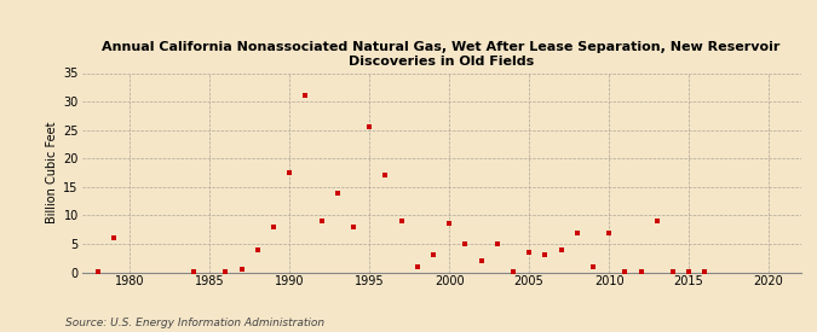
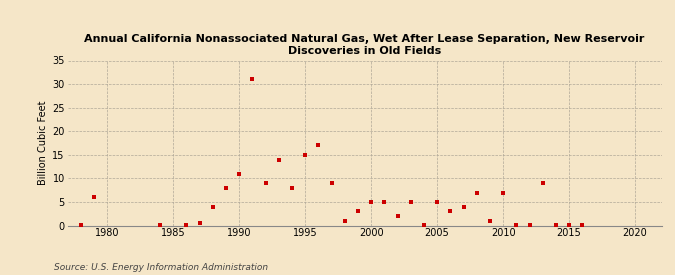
1990: 17.5 -> 11.0
1995: 25.5 -> 15.0
2000: 8.5 -> 5.0
2005: 3.5 -> 5.0
